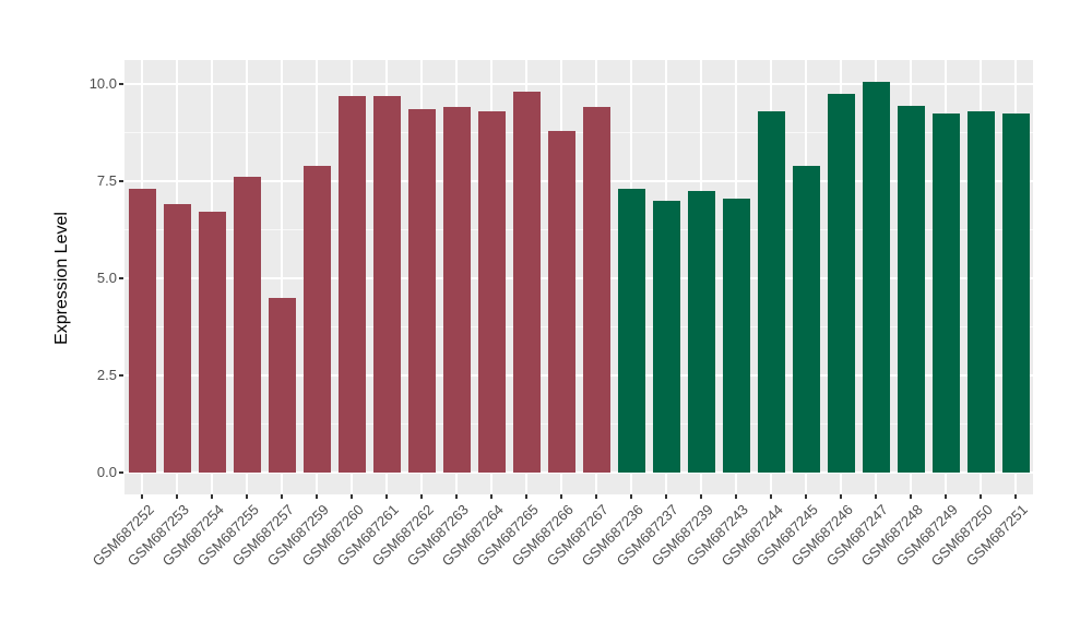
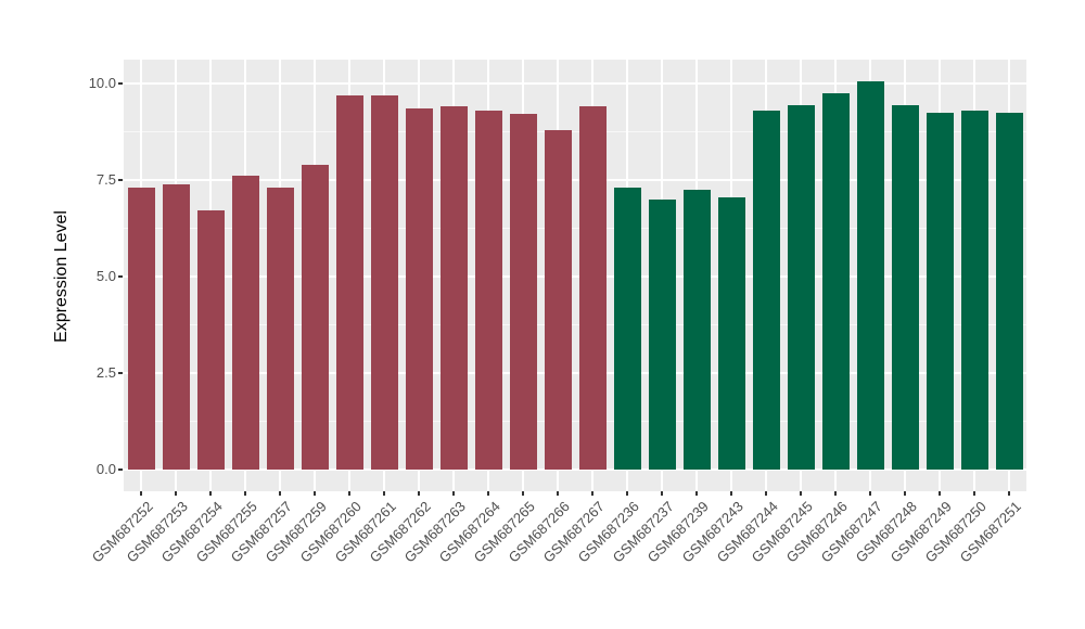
GSM687253: 6.9 -> 7.4
GSM687257: 4.5 -> 7.3
GSM687265: 9.8 -> 9.2
GSM687245: 7.9 -> 9.4
